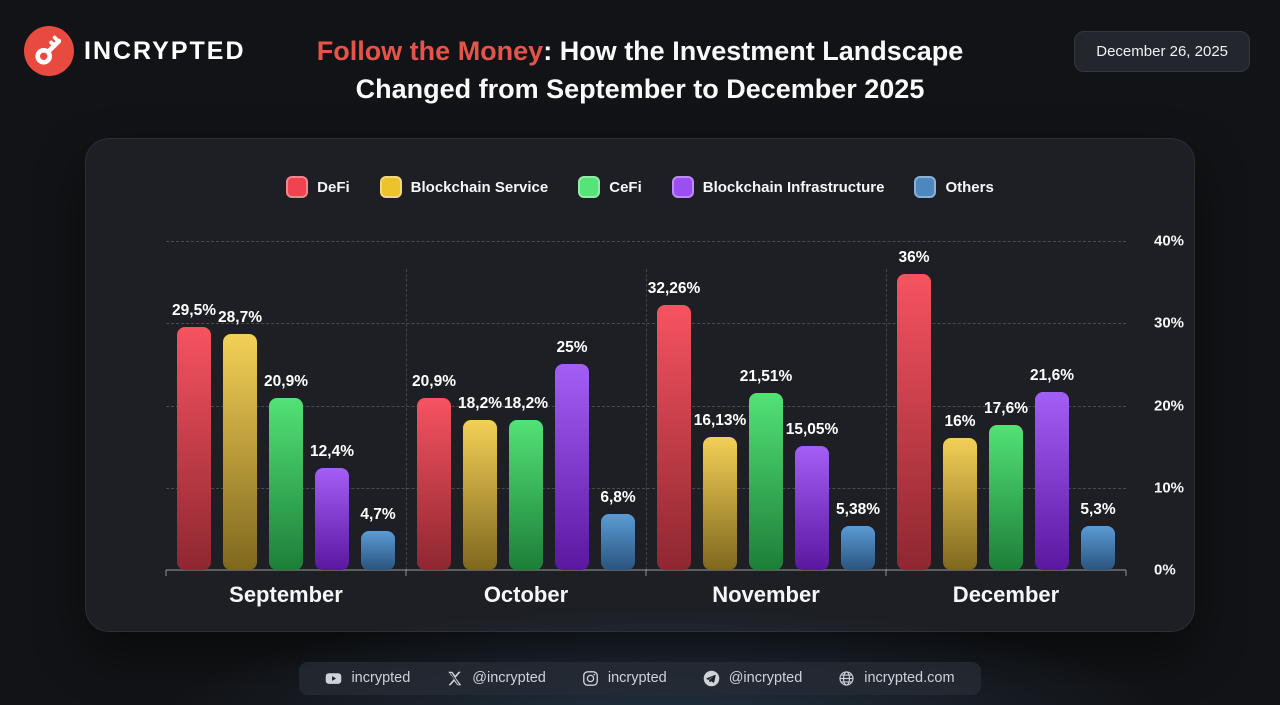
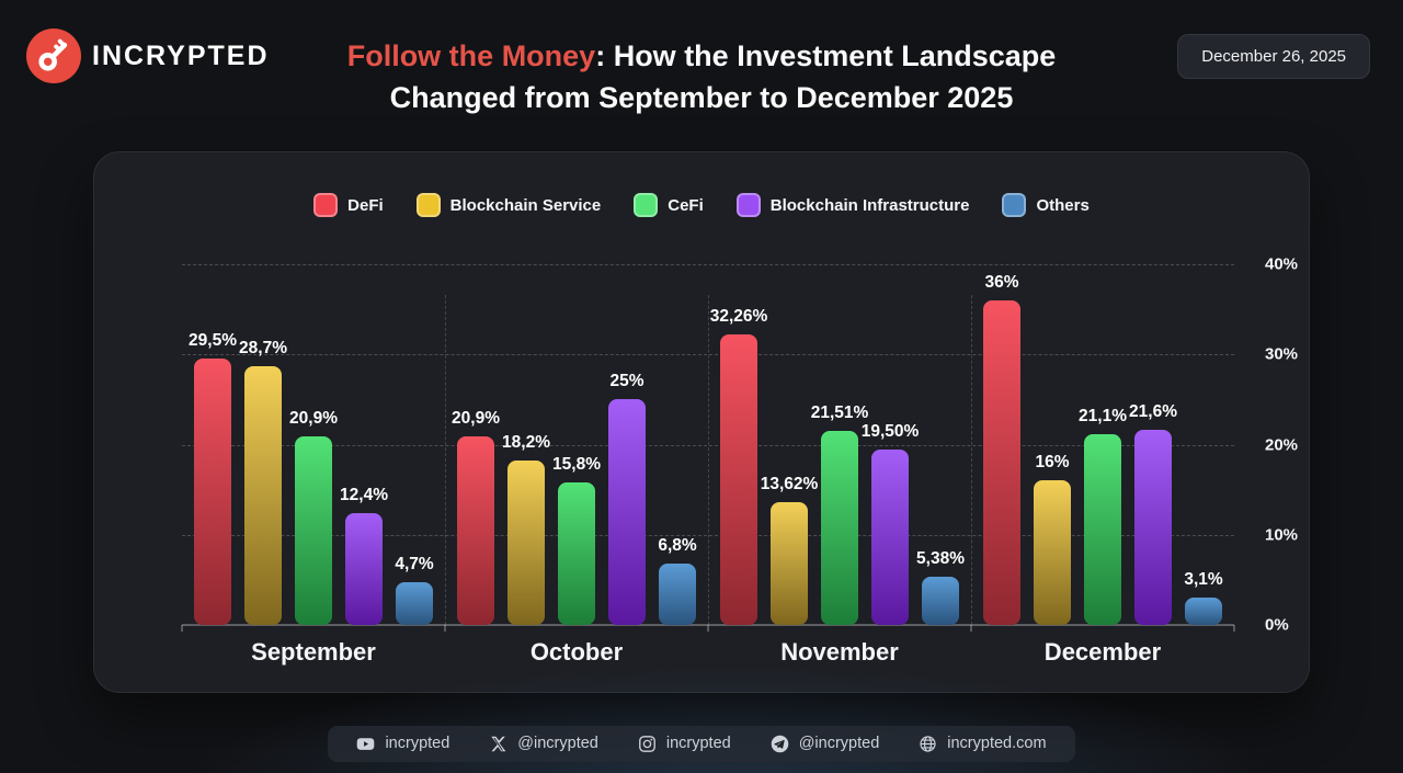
CeFi/October: 18,2% -> 15,8%
Blockchain Service/November: 16,13% -> 13,62%
Blockchain Infrastructure/November: 15,05% -> 19,50%
CeFi/December: 17,6% -> 21,1%
Others/December: 5,3% -> 3,1%
